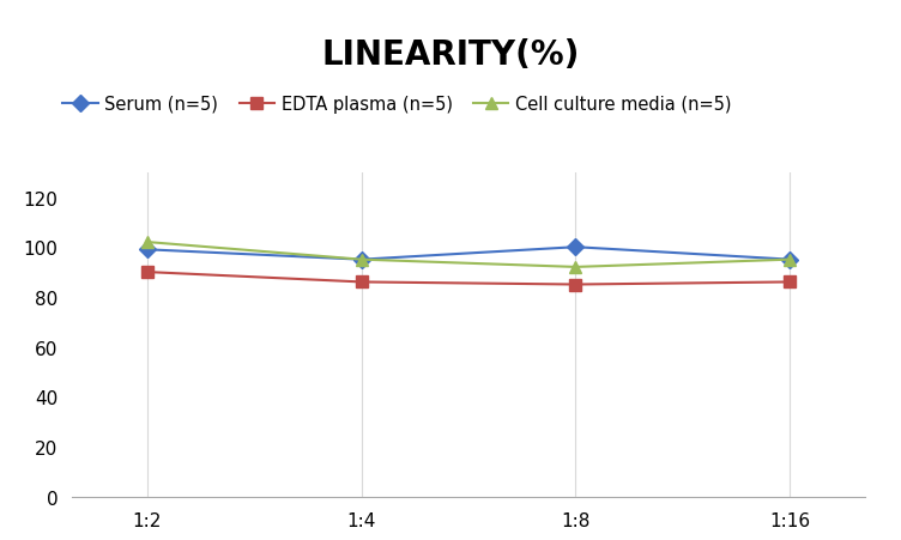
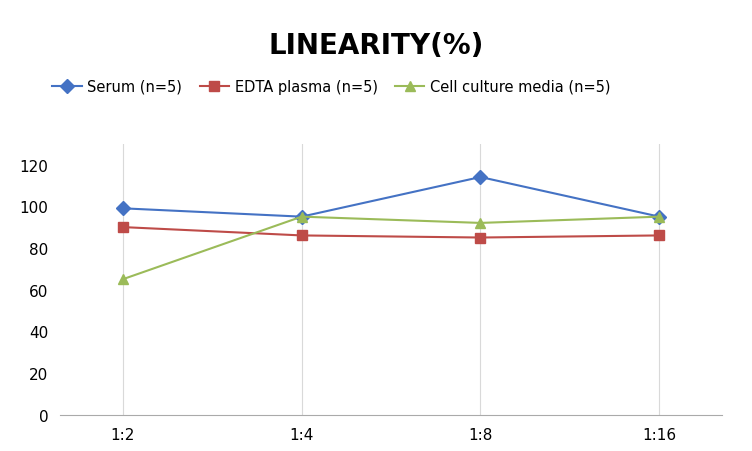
Cell culture media (n=5)/1:2: 102 -> 65
Serum (n=5)/1:8: 100 -> 114
